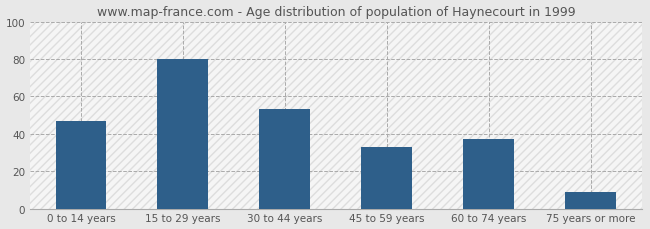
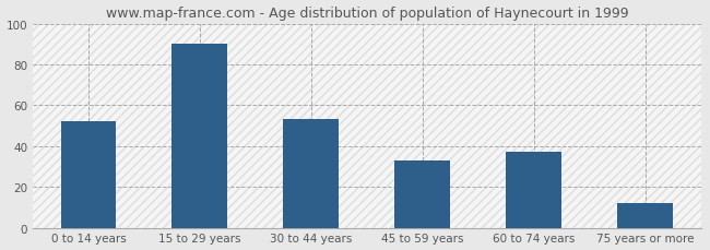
0 to 14 years: 47 -> 52
15 to 29 years: 80 -> 90
75 years or more: 9 -> 12
